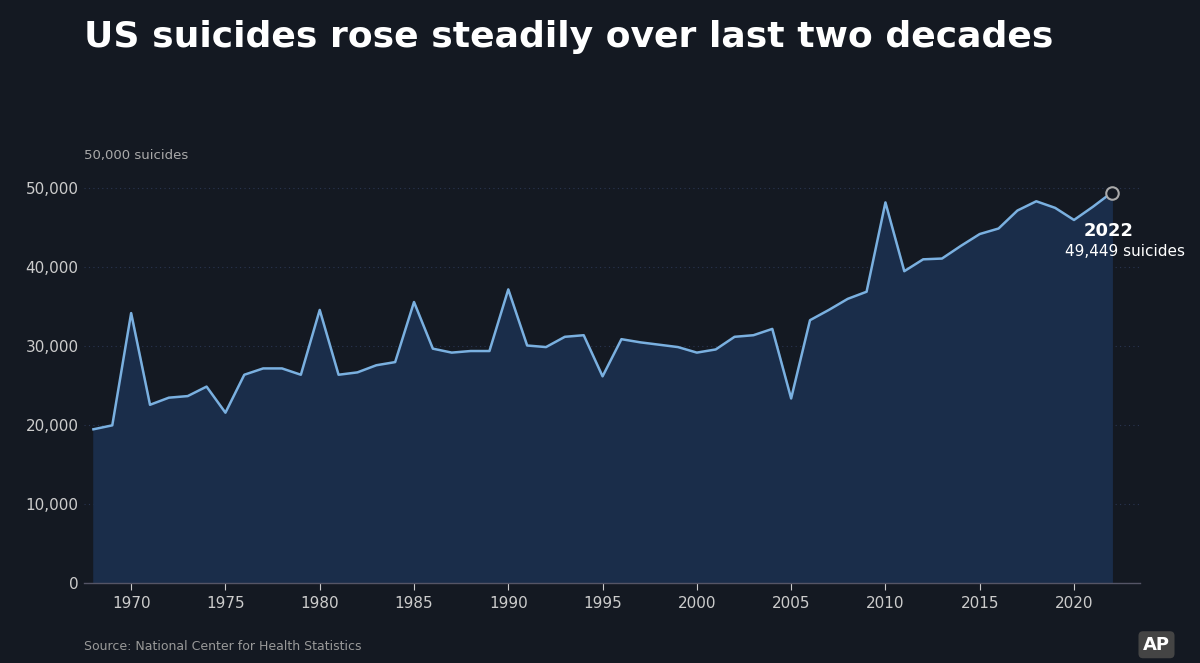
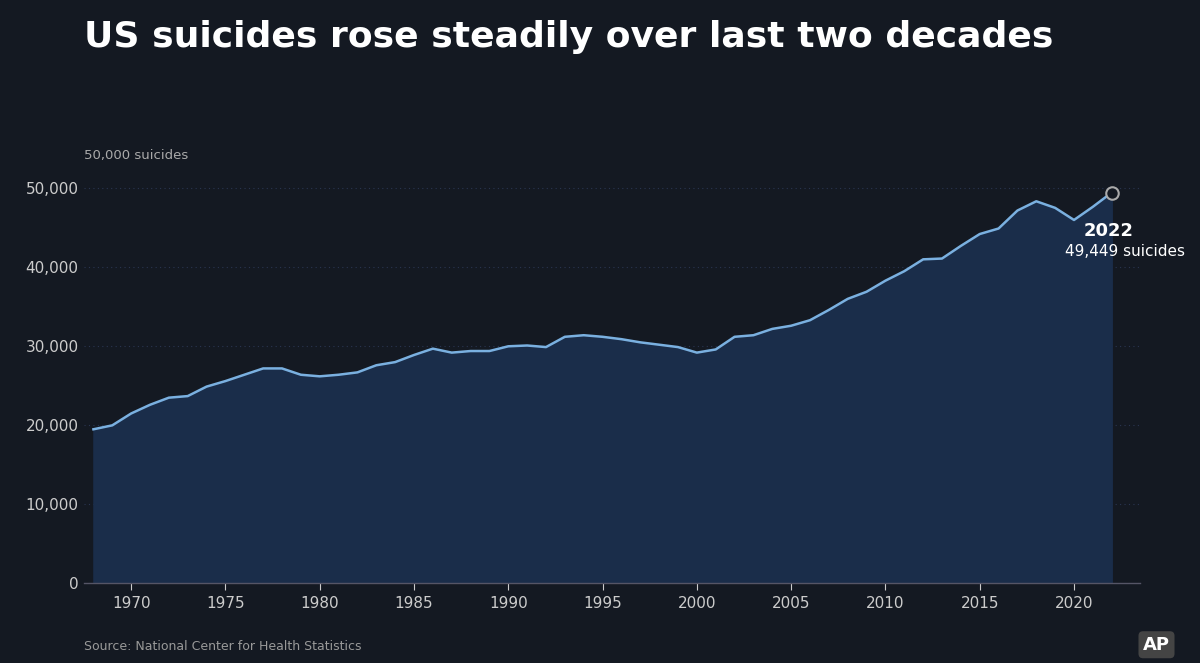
1970: 34,200 -> 21,500
1975: 21,600 -> 25,600
1980: 34,600 -> 26,200
1985: 35,600 -> 28,900
1990: 37,200 -> 30,000
1995: 26,200 -> 31,200
2005: 23,400 -> 32,600
2010: 48,200 -> 38,300
